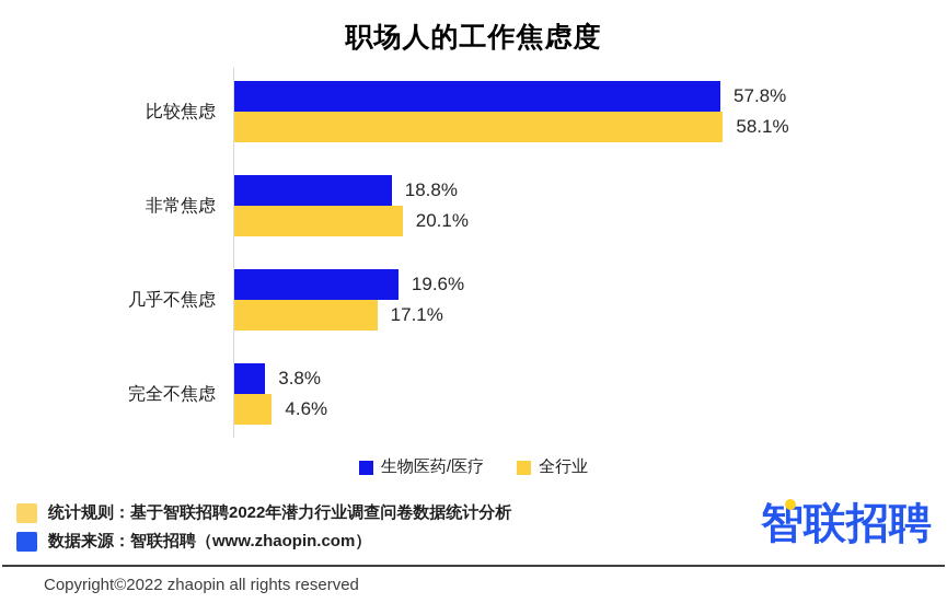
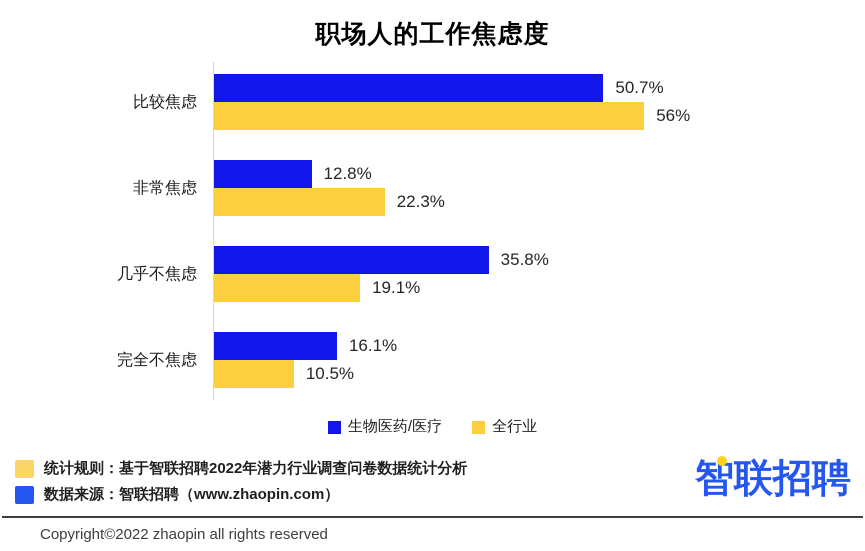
生物医药/医疗/比较焦虑: 57.8% -> 50.7%
全行业/比较焦虑: 58.1% -> 56%
生物医药/医疗/非常焦虑: 18.8% -> 12.8%
全行业/非常焦虑: 20.1% -> 22.3%
生物医药/医疗/几乎不焦虑: 19.6% -> 35.8%
全行业/几乎不焦虑: 17.1% -> 19.1%
生物医药/医疗/完全不焦虑: 3.8% -> 16.1%
全行业/完全不焦虑: 4.6% -> 10.5%
